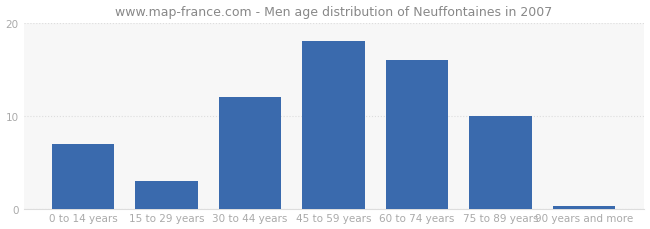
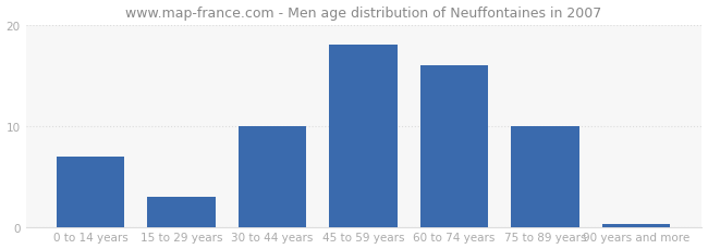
30 to 44 years: 12.0 -> 10.0
